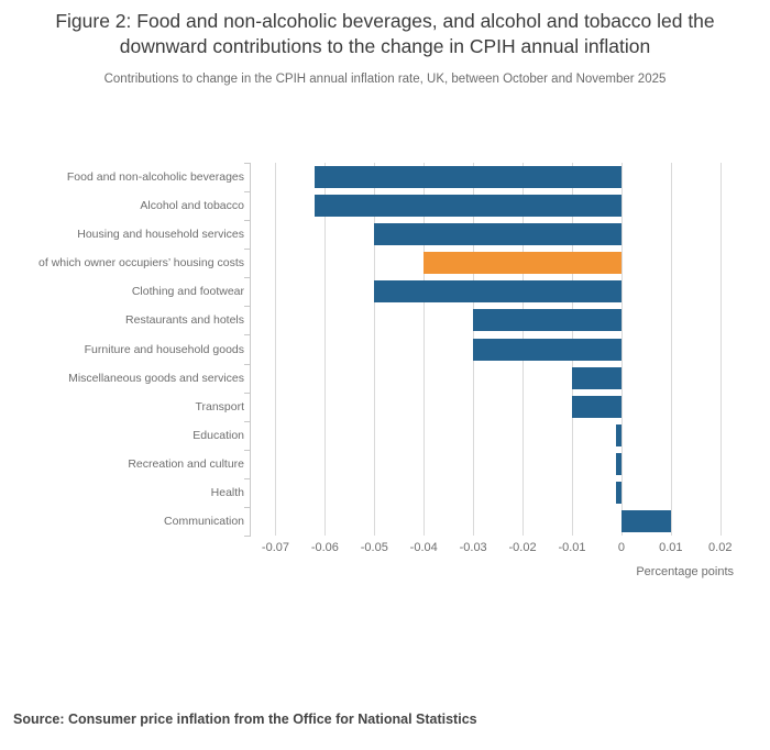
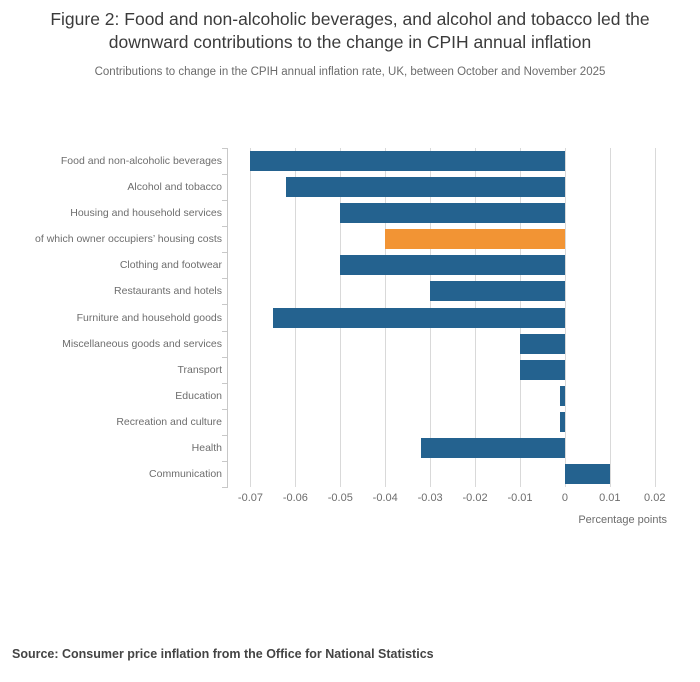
Food and non-alcoholic beverages: -0.062 -> -0.070
Furniture and household goods: -0.030 -> -0.065
Health: -0.001 -> -0.032
